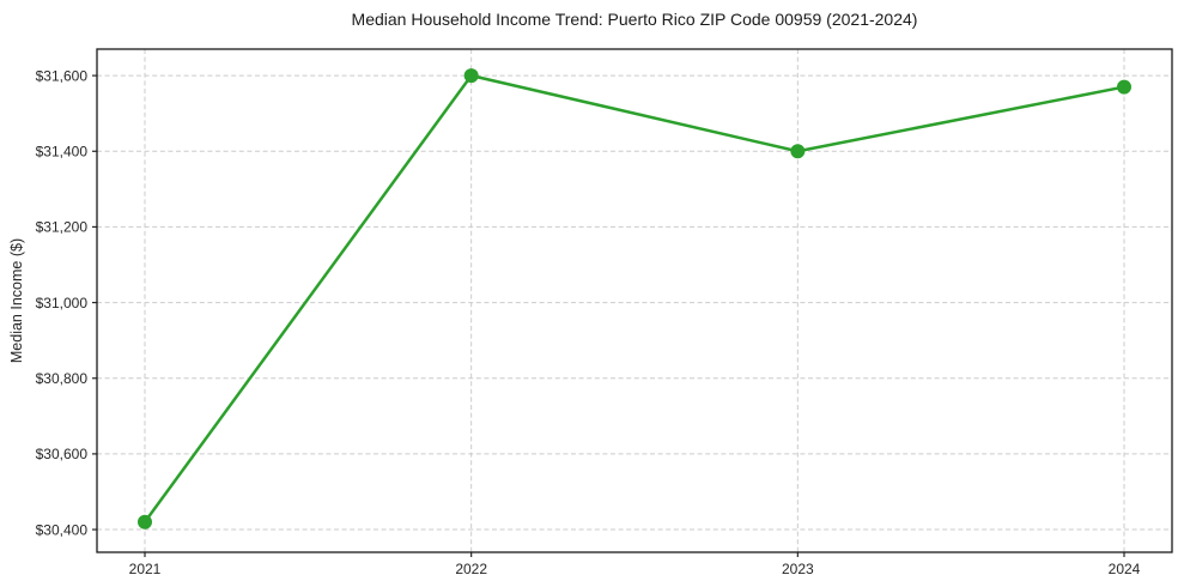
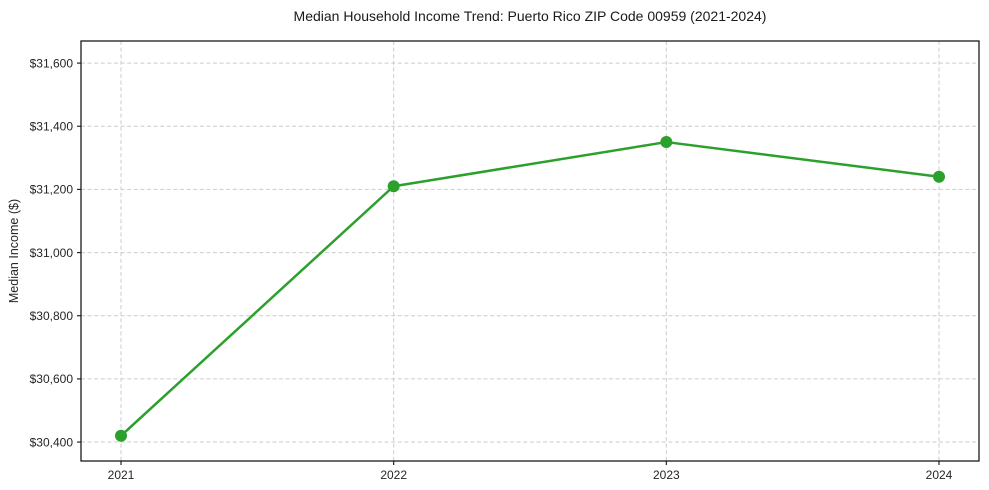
2022: $31600 -> $31210
2023: $31400 -> $31350
2024: $31570 -> $31240
